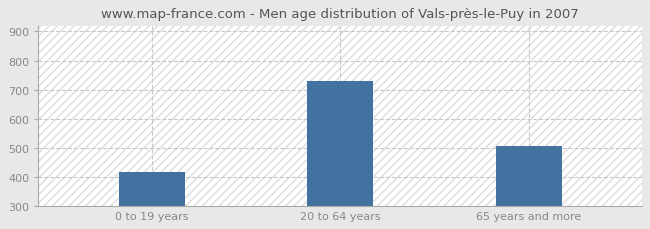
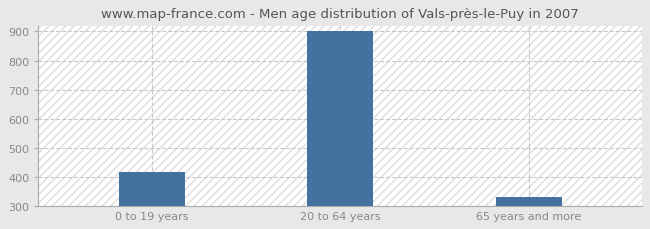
20 to 64 years: 730 -> 900
65 years and more: 505 -> 330
